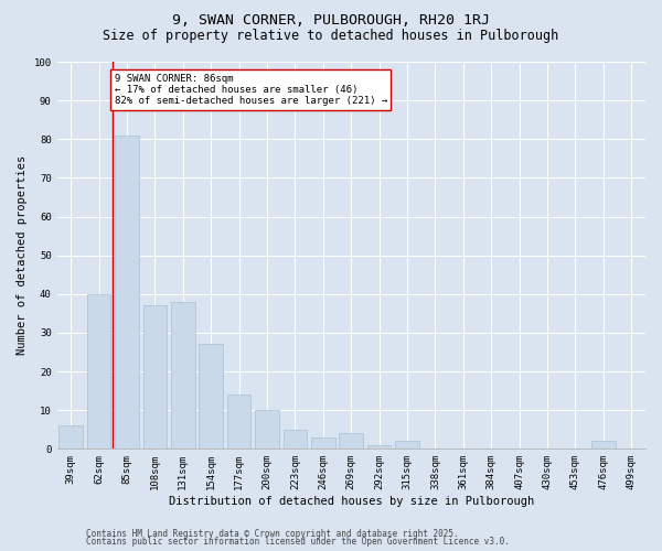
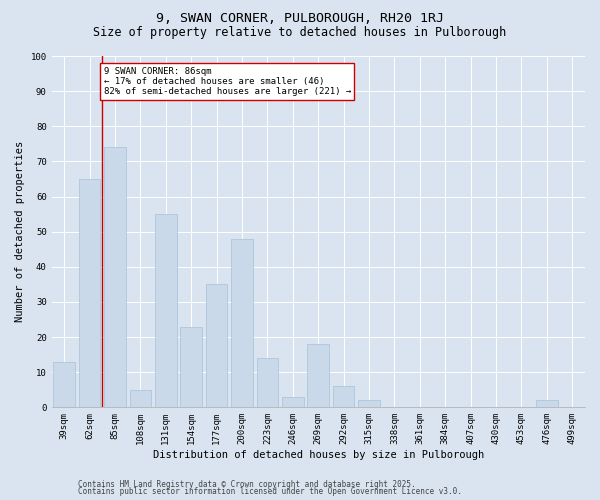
39sqm: 6 -> 13
62sqm: 40 -> 65
85sqm: 81 -> 74
108sqm: 37 -> 5
131sqm: 38 -> 55
154sqm: 27 -> 23
177sqm: 14 -> 35
200sqm: 10 -> 48
223sqm: 5 -> 14
269sqm: 4 -> 18
292sqm: 1 -> 6
